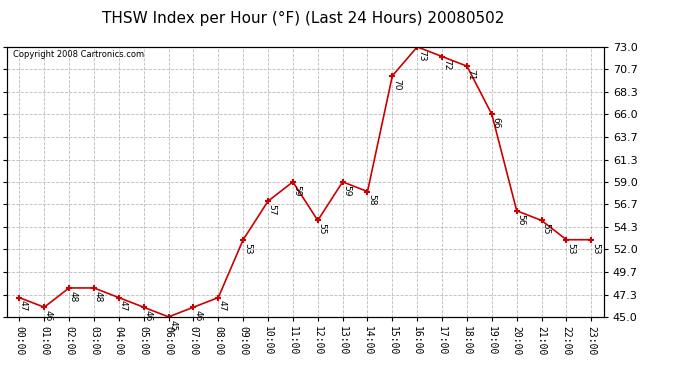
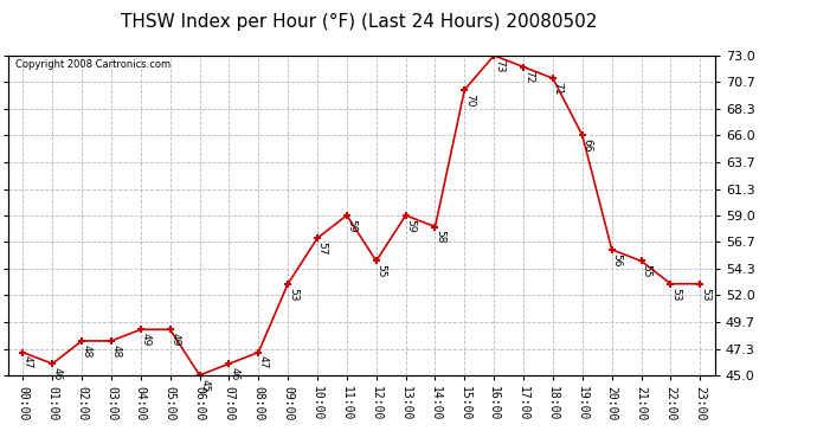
04:00: 47 -> 49
05:00: 46 -> 49
